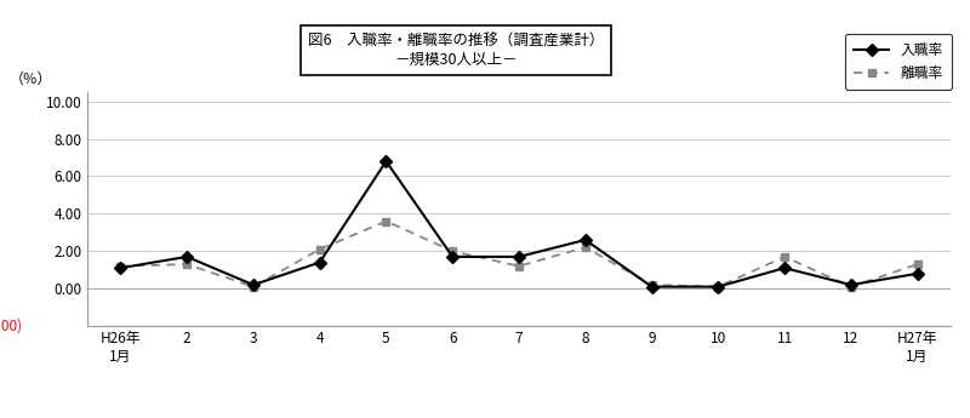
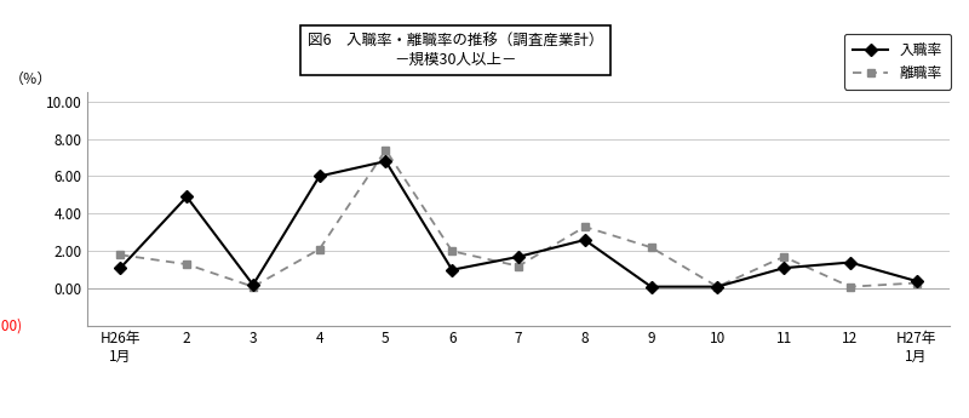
離職率/H26年 1月: 1.2 -> 1.8
入職率/2: 1.7 -> 4.9
入職率/4: 1.4 -> 6.0
離職率/5: 3.6 -> 7.4
入職率/6: 1.7 -> 1.0
離職率/8: 2.2 -> 3.3
離職率/9: 0.2 -> 2.2
入職率/12: 0.2 -> 1.4
入職率/H27年 1月: 0.8 -> 0.4
離職率/H27年 1月: 1.3 -> 0.3
